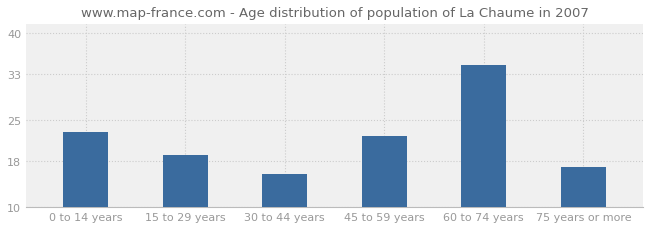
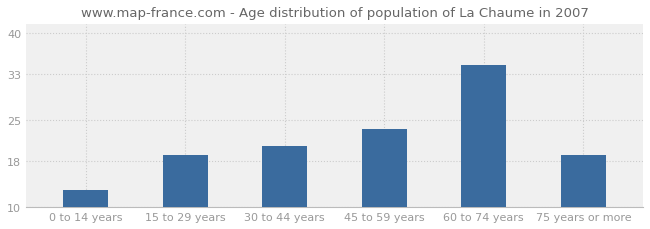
0 to 14 years: 23.0 -> 13.0
30 to 44 years: 15.8 -> 20.5
45 to 59 years: 22.2 -> 23.5
75 years or more: 17.0 -> 19.0
